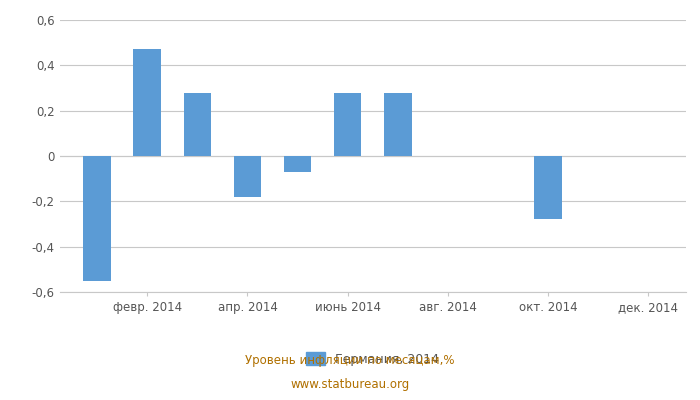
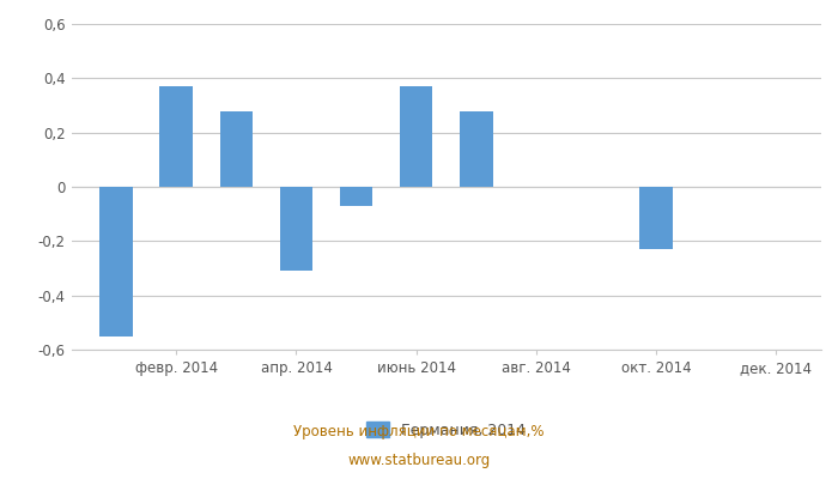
февр. 2014: 0,47 -> 0,37
апр. 2014: -0,18 -> -0,31
июнь 2014: 0,28 -> 0,37
окт. 2014: -0,28 -> -0,23
